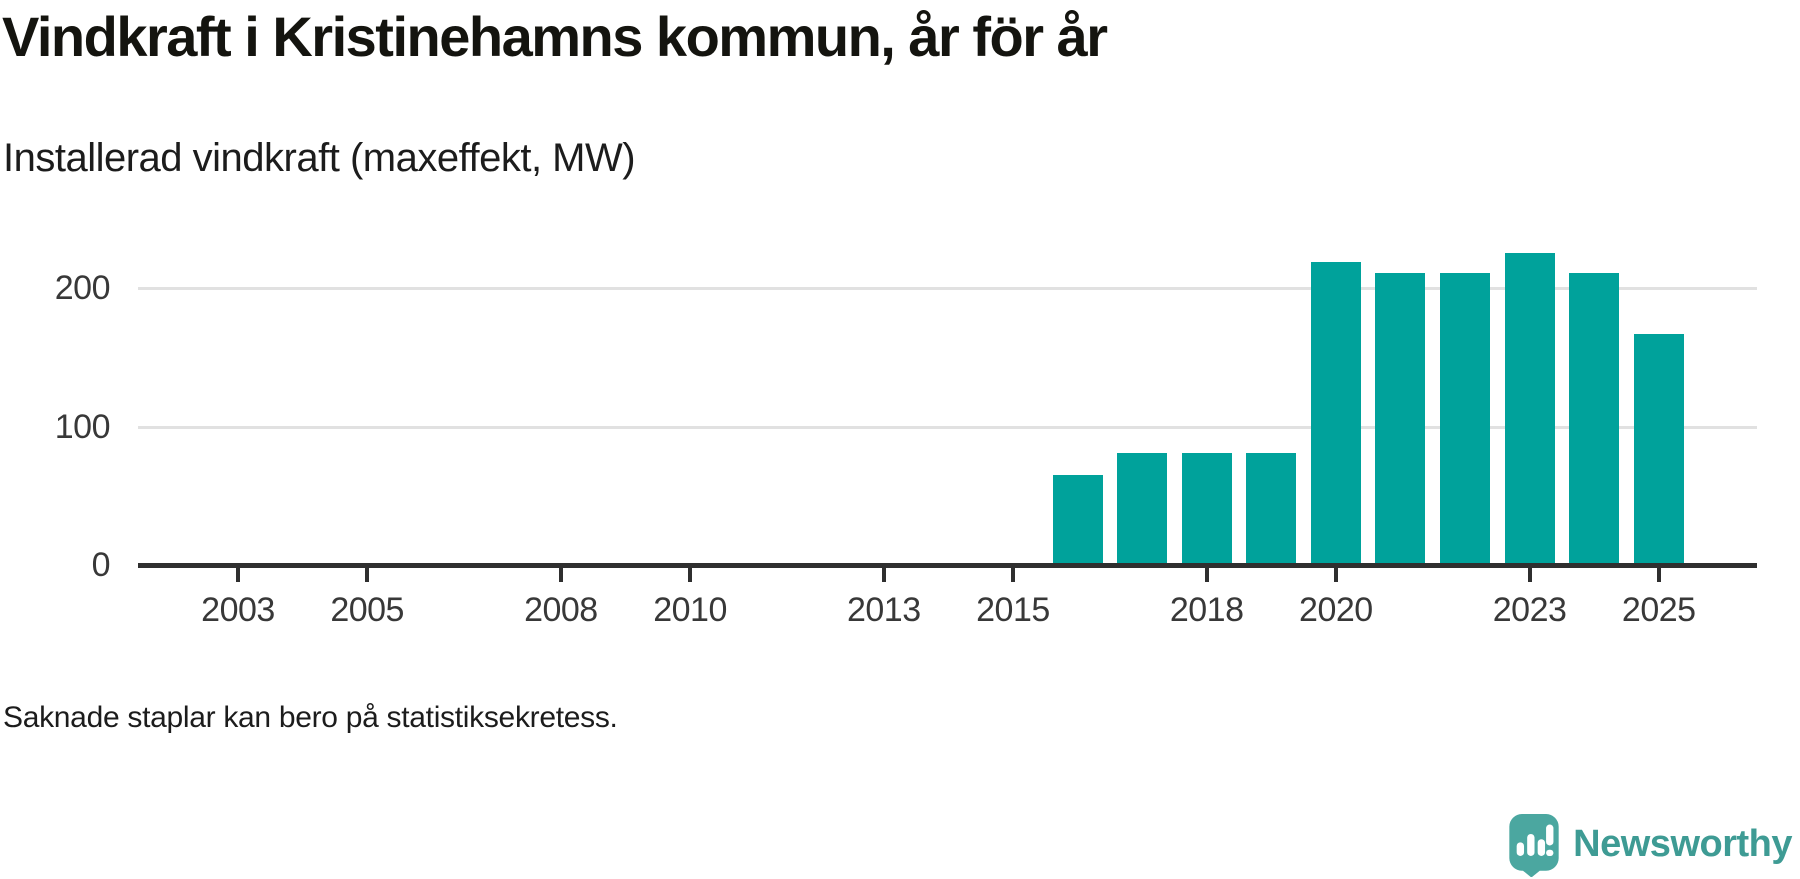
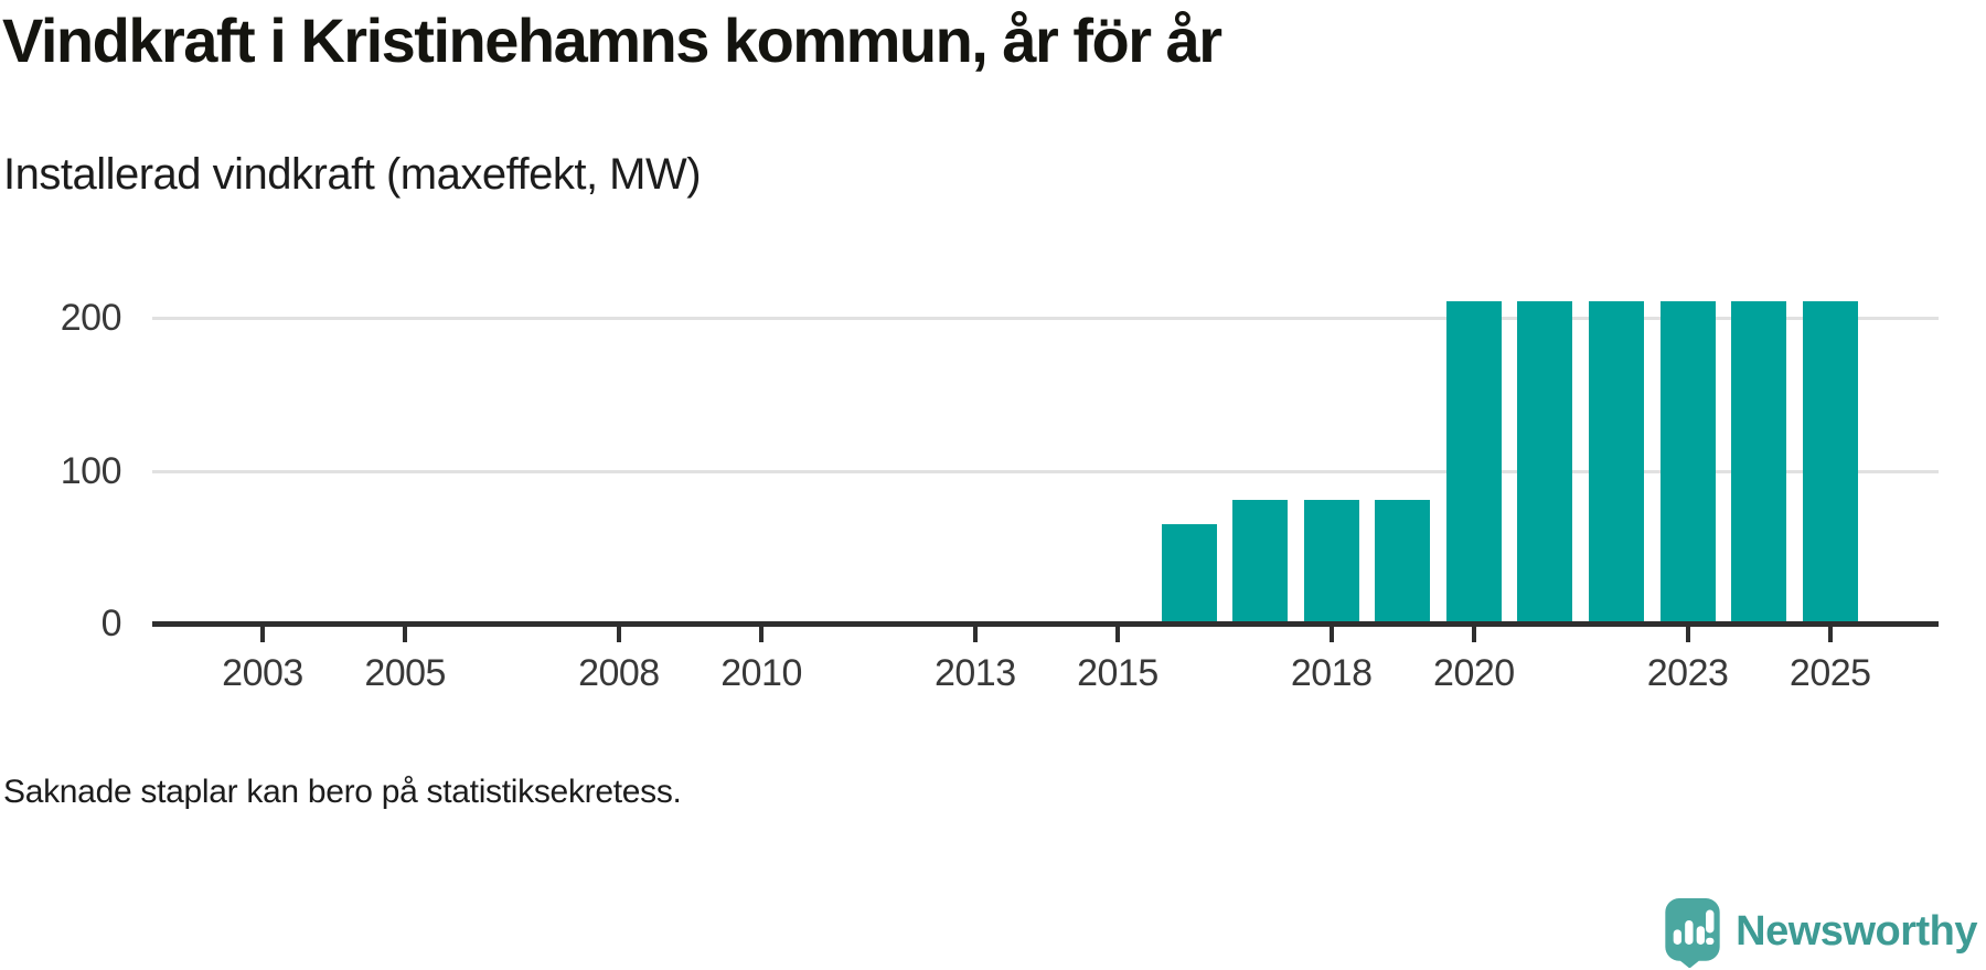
2020: 219 -> 211
2023: 225 -> 211
2025: 167 -> 211
